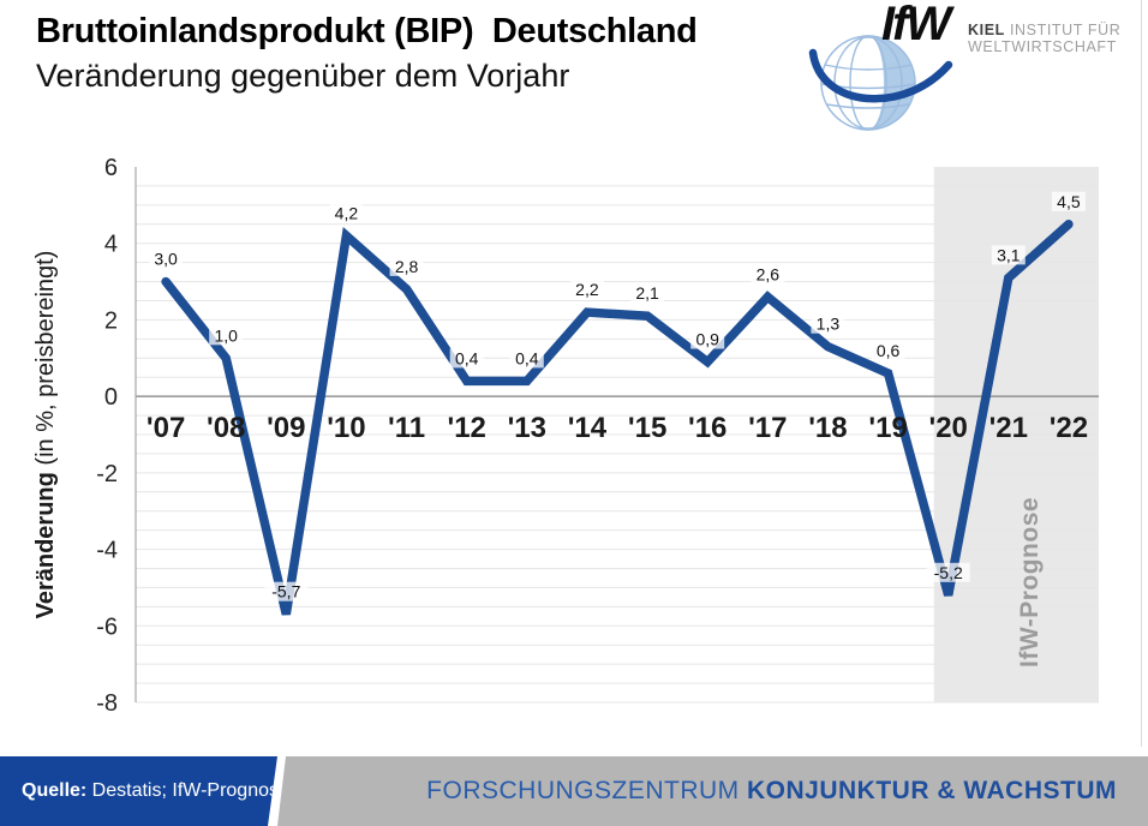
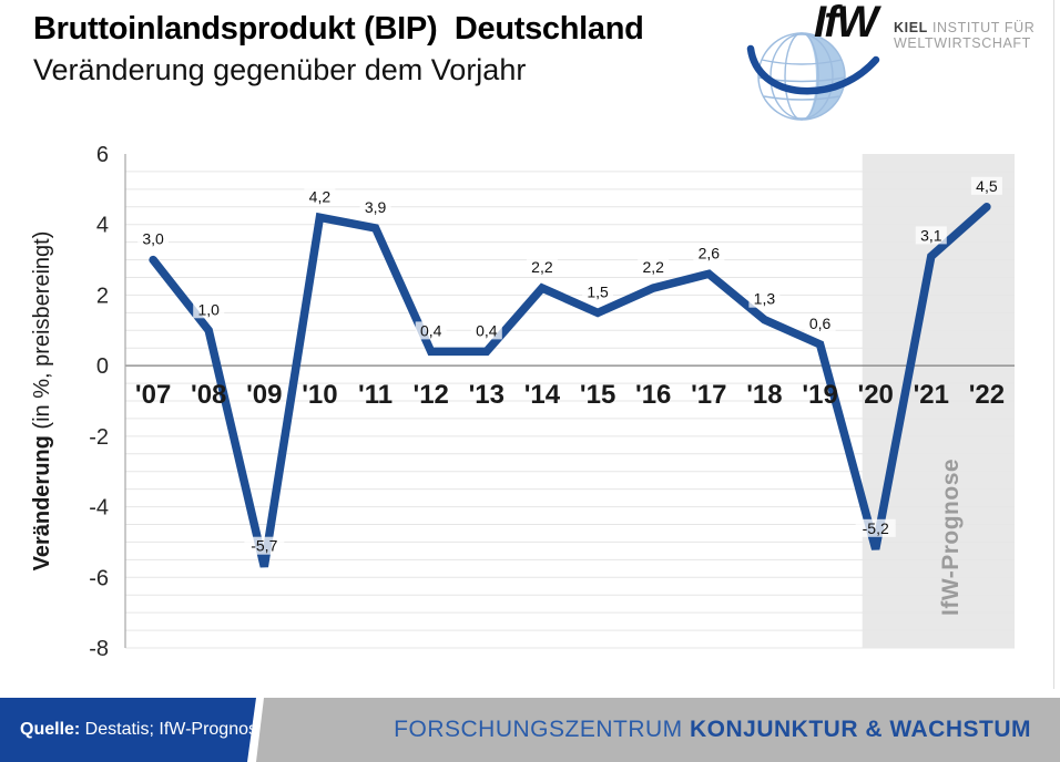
'11: 2,8 -> 3,9
'15: 2,1 -> 1,5
'16: 0,9 -> 2,2
